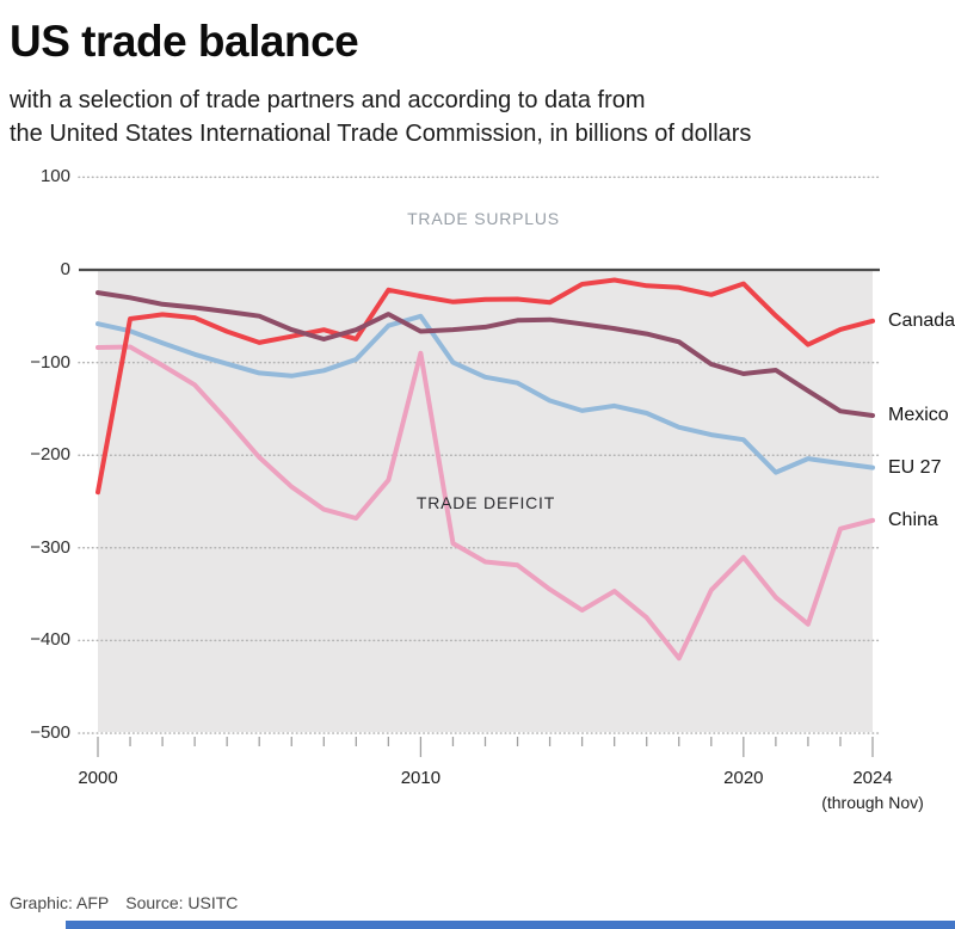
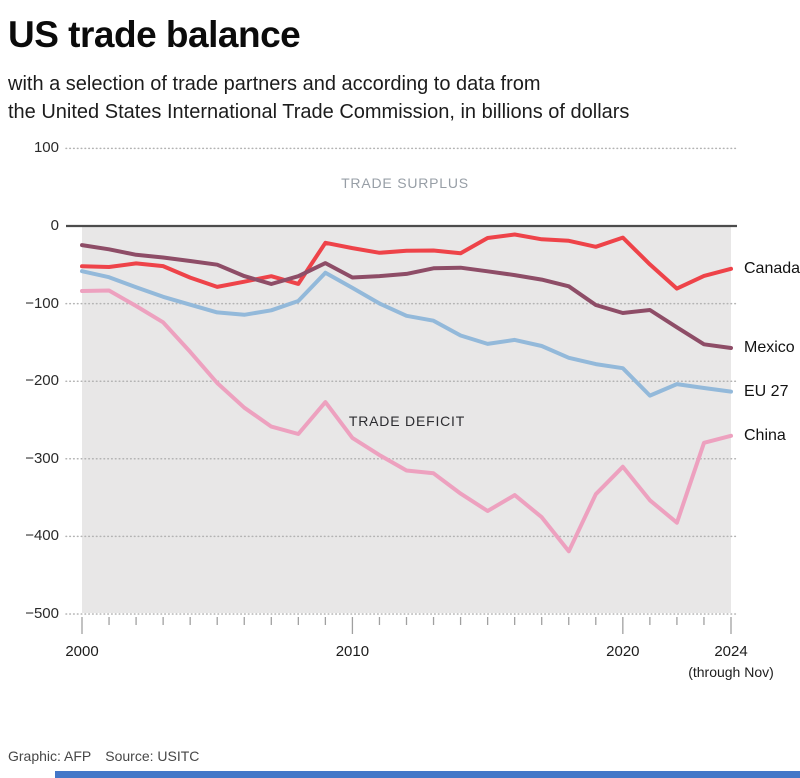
Canada/2000: -240 -> -50
China/2010: -90 -> -270
EU 27/2010: -50 -> -80
